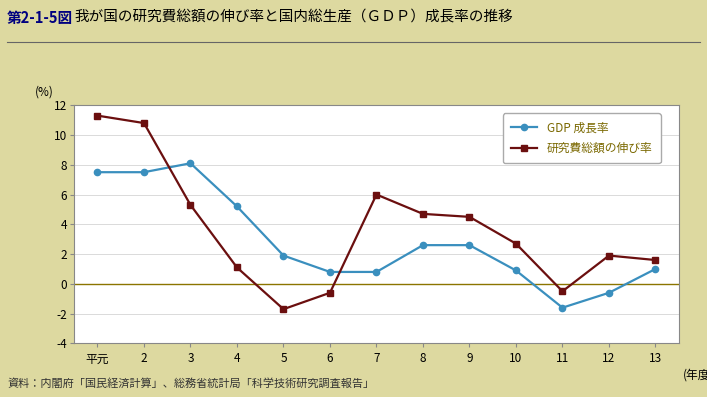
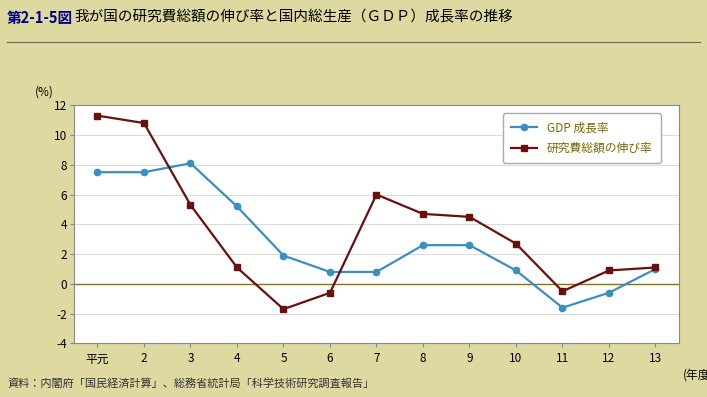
研究費総額の伸び率/12: 1.9 -> 0.9
研究費総額の伸び率/13: 1.6 -> 1.1
